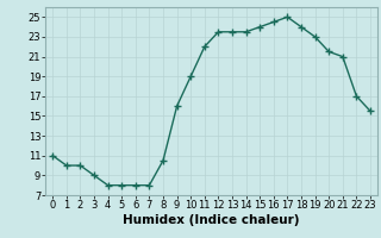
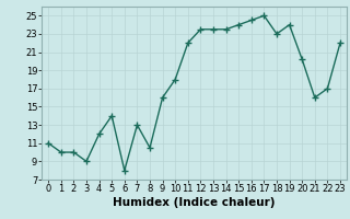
4: 8.0 -> 12.0
5: 8.0 -> 14.0
7: 8.0 -> 13.0
10: 19.0 -> 18.0
18: 24.0 -> 23.0
19: 23.0 -> 24.0
20: 21.5 -> 20.2
21: 21.0 -> 16.0
23: 15.5 -> 22.0
